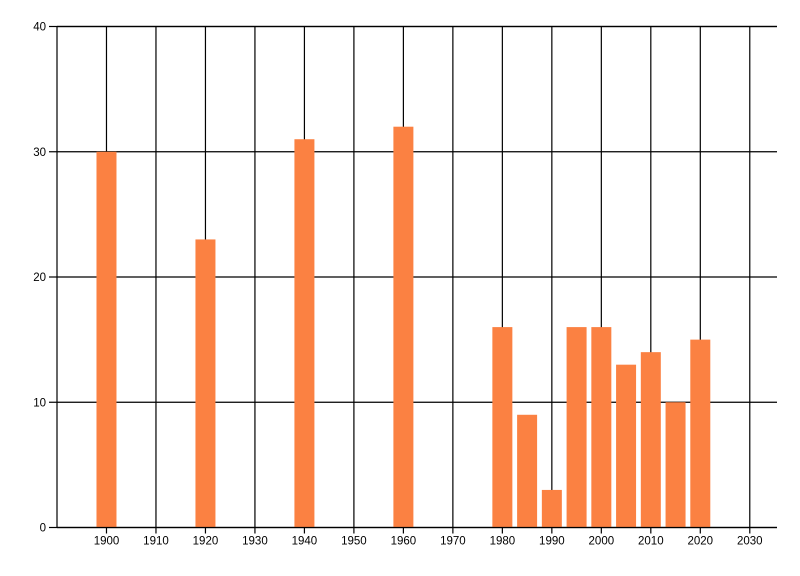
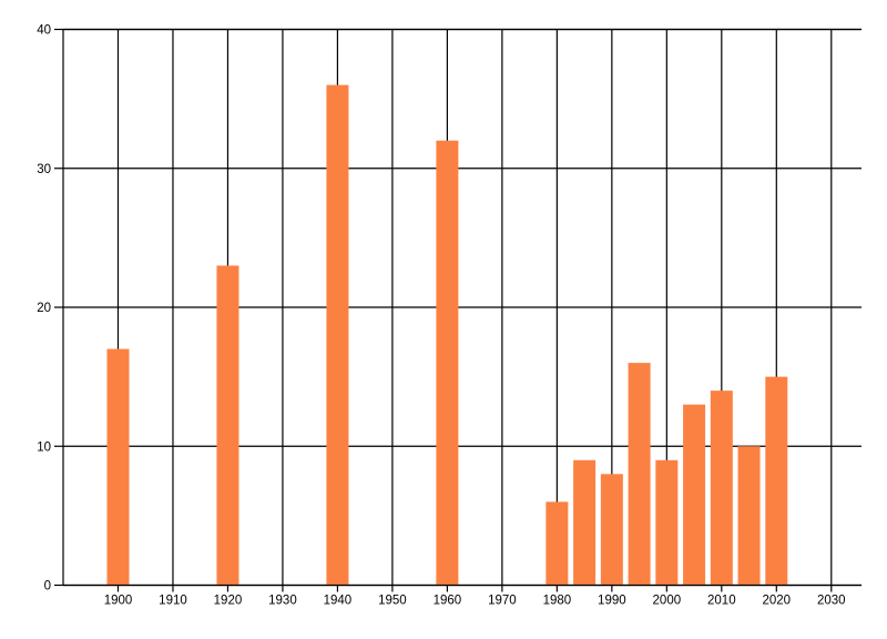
1900: 30 -> 17
1940: 31 -> 36
1980: 16 -> 6
1990: 3 -> 8
2000: 16 -> 9
